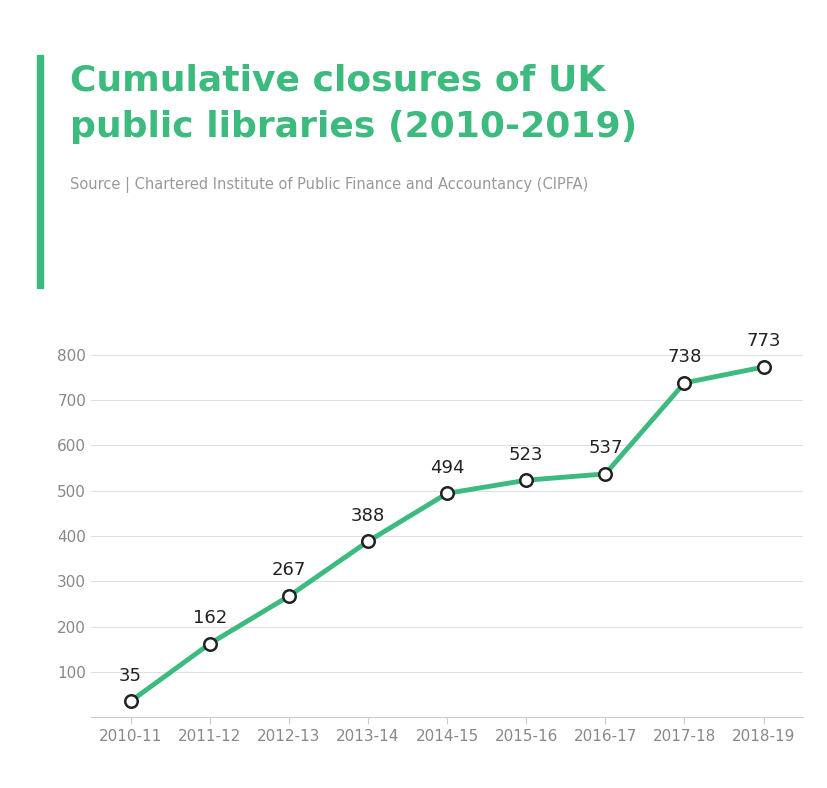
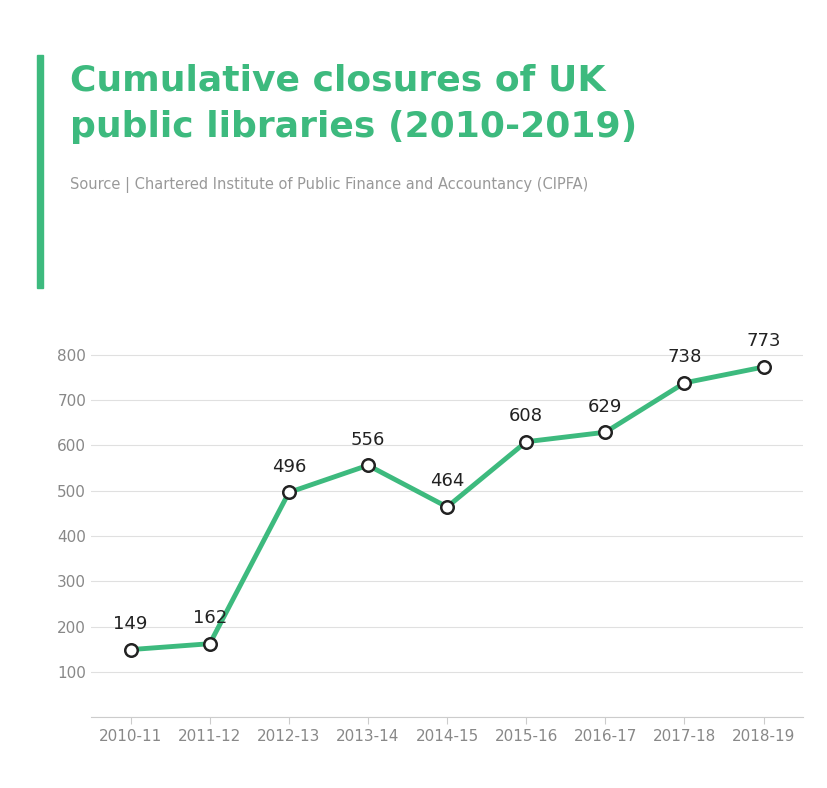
2010-11: 35 -> 149
2012-13: 267 -> 496
2013-14: 388 -> 556
2014-15: 494 -> 464
2015-16: 523 -> 608
2016-17: 537 -> 629
